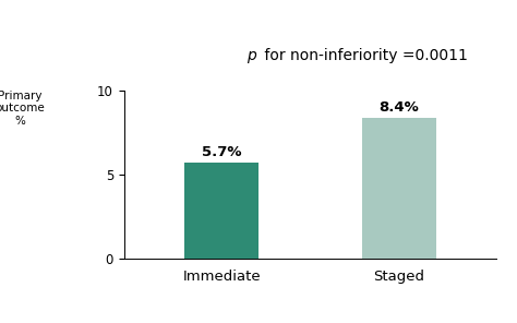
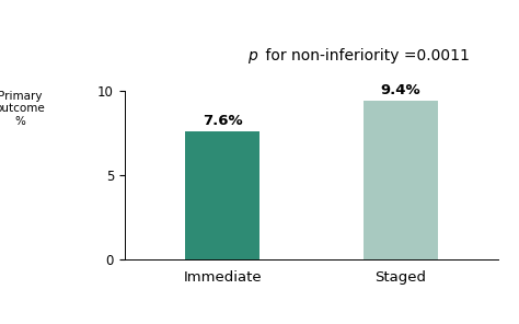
Immediate: 5.7% -> 7.6%
Staged: 8.4% -> 9.4%
